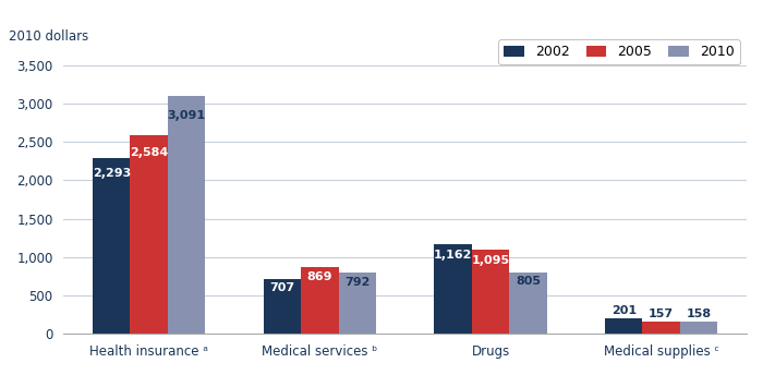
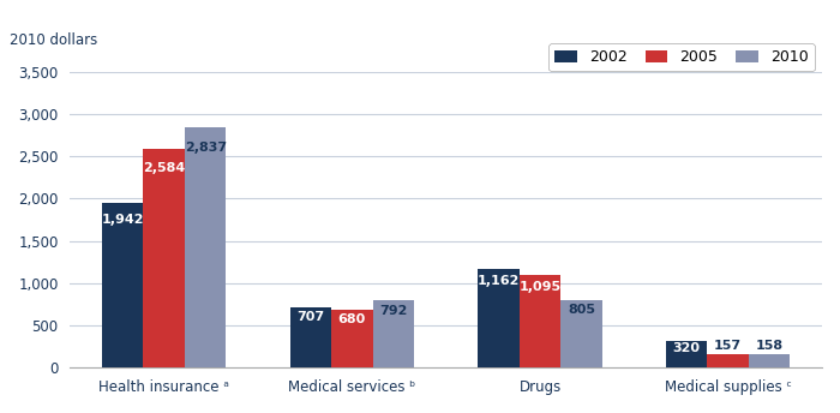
2002/Health insurance ᵃ: 2,293 -> 1,942
2010/Health insurance ᵃ: 3,091 -> 2,837
2005/Medical services ᵇ: 869 -> 680
2002/Medical supplies ᶜ: 201 -> 320
